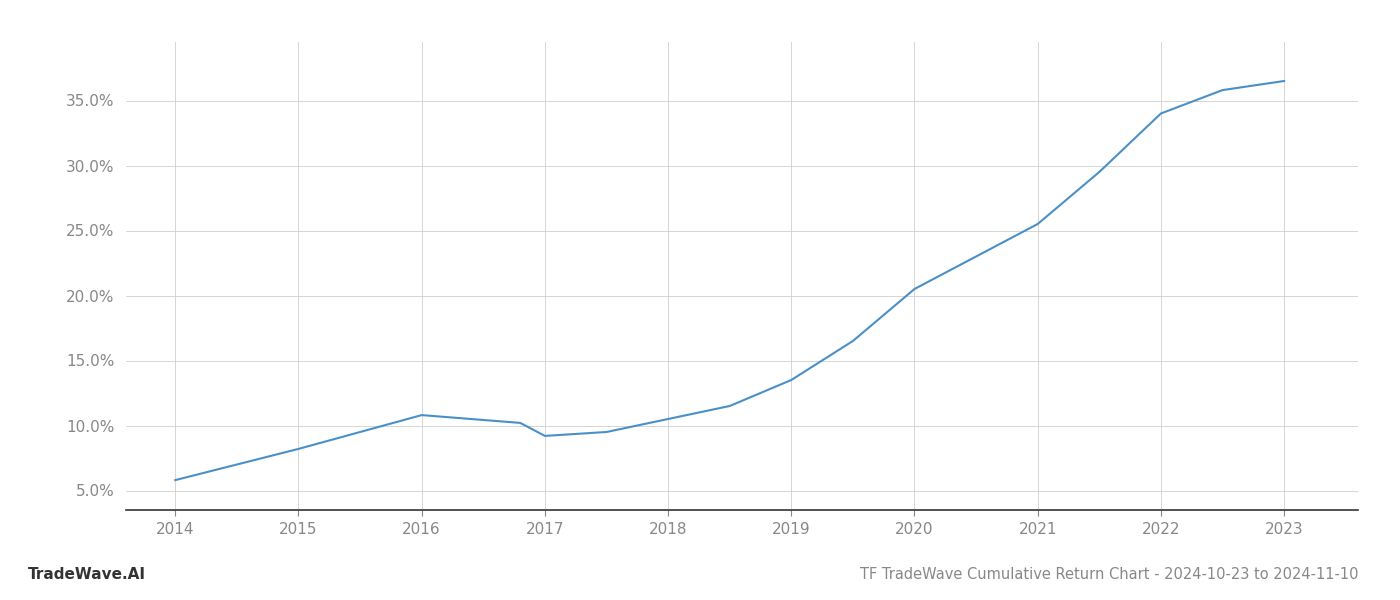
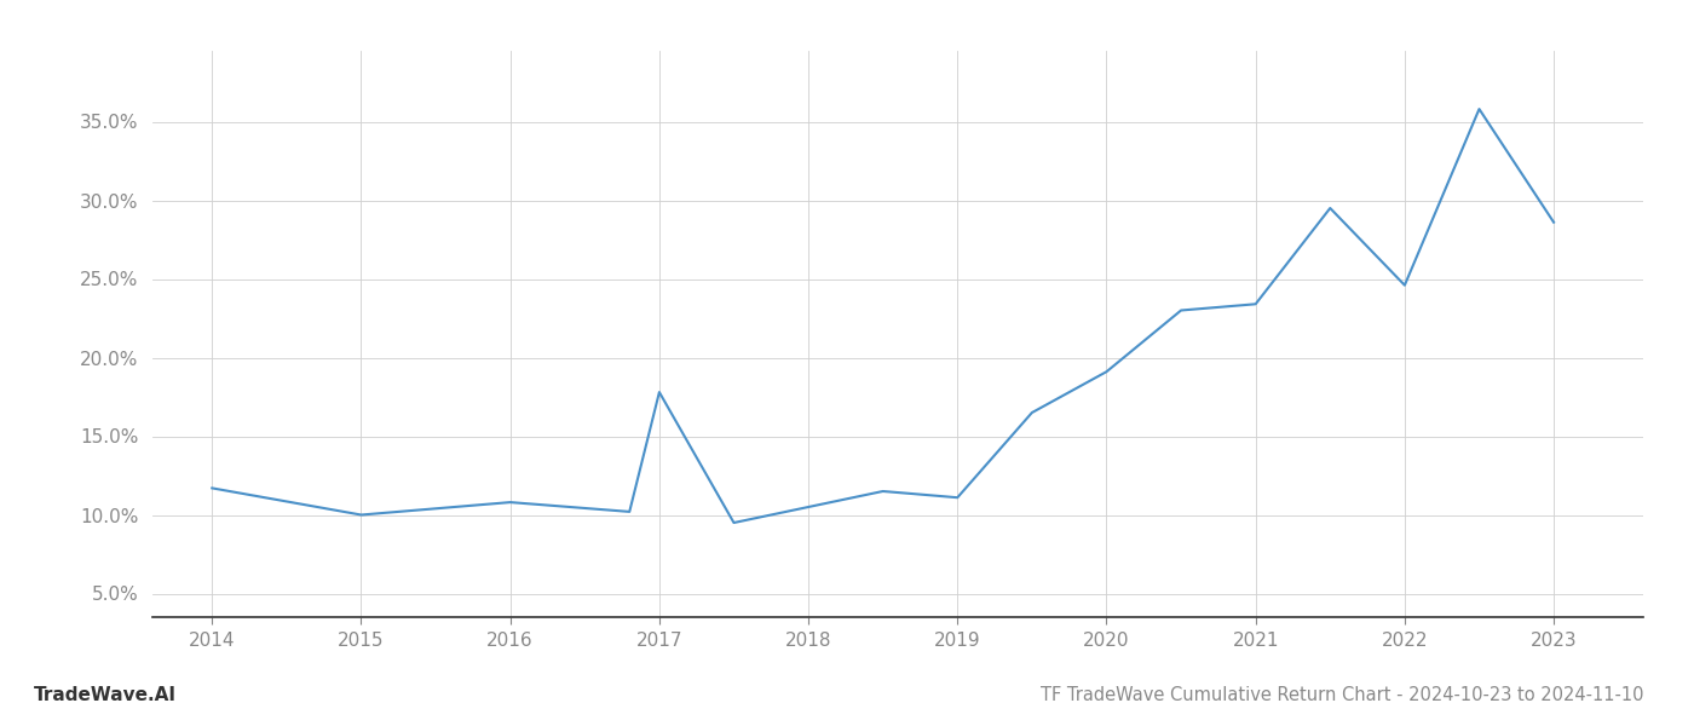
2014: 5.8% -> 11.7%
2015: 8.2% -> 10.0%
2017: 9.2% -> 17.8%
2019: 13.5% -> 11.1%
2020: 20.5% -> 19.1%
2021: 25.5% -> 23.4%
2022: 34.0% -> 24.6%
2023: 36.5% -> 28.6%
